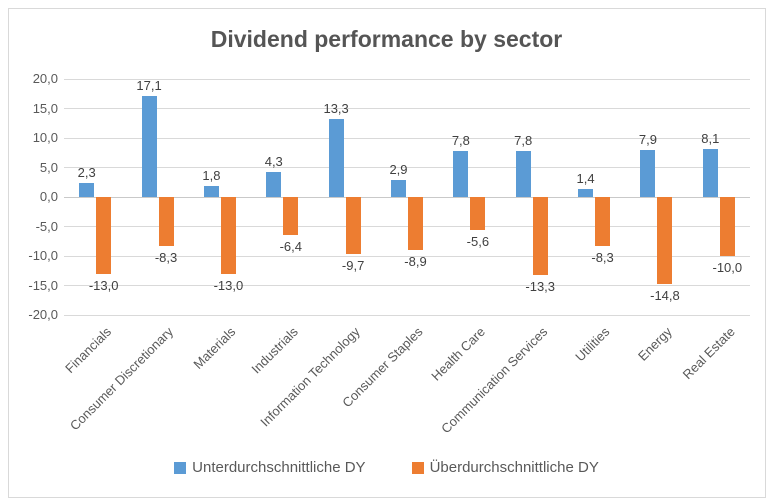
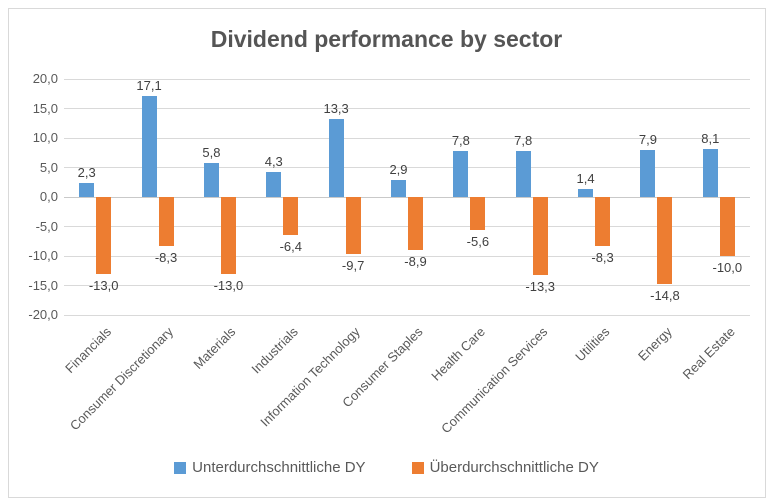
Unterdurchschnittliche DY/Materials: 1,8 -> 5,8
